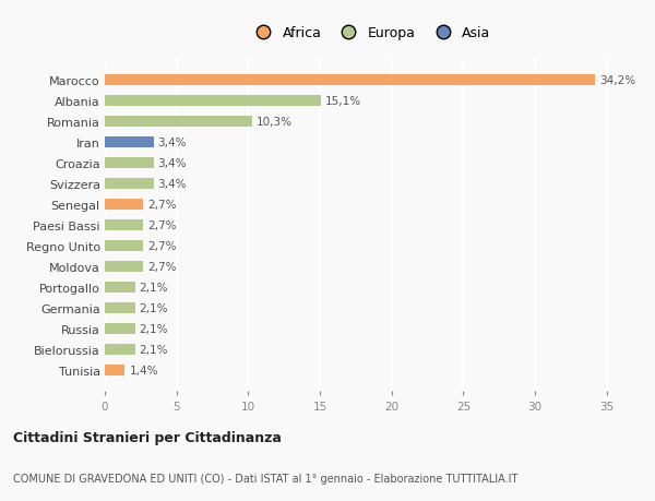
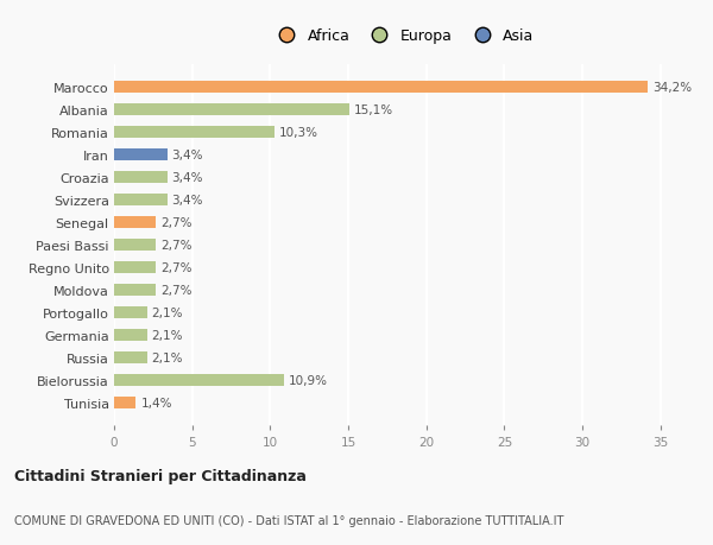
Bielorussia: 2,1% -> 10,9%
